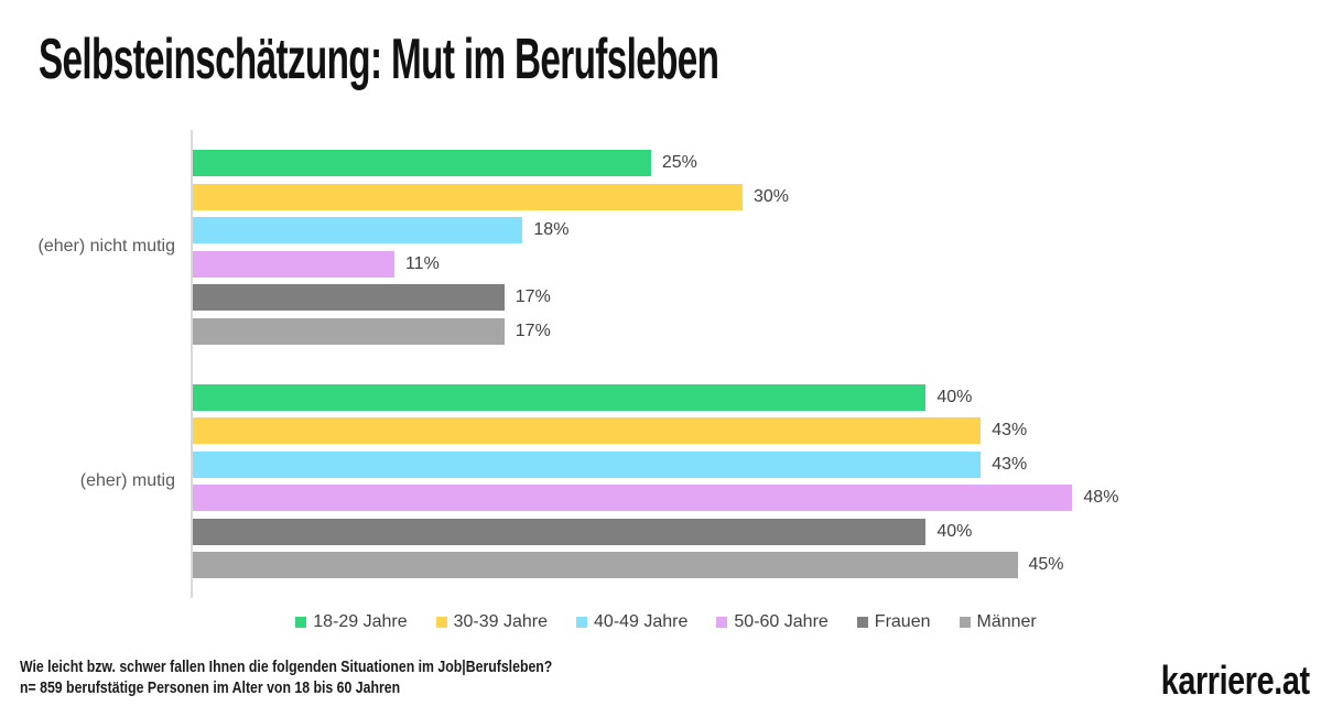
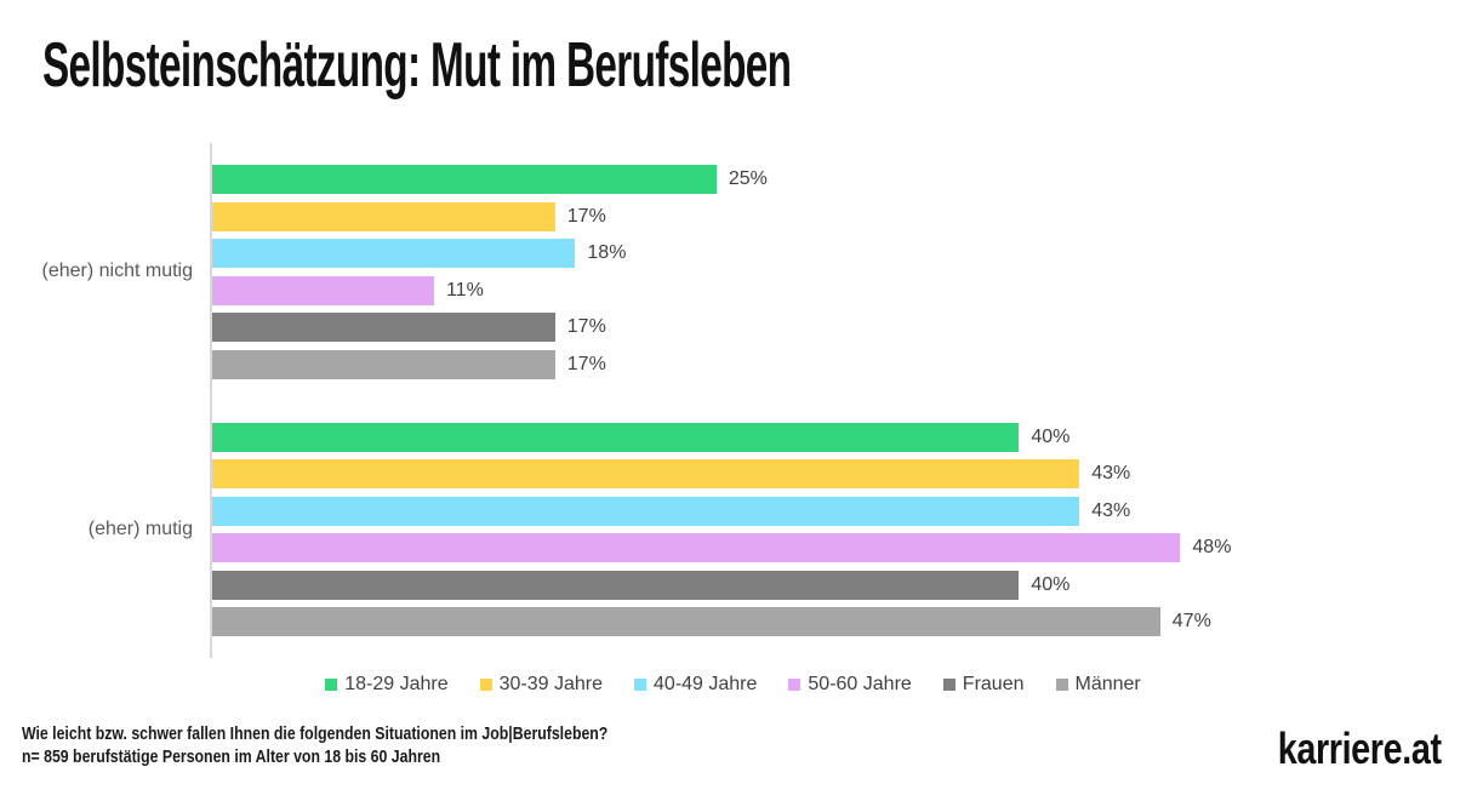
30-39 Jahre/(eher) nicht mutig: 30% -> 17%
Männer/(eher) mutig: 45% -> 47%
